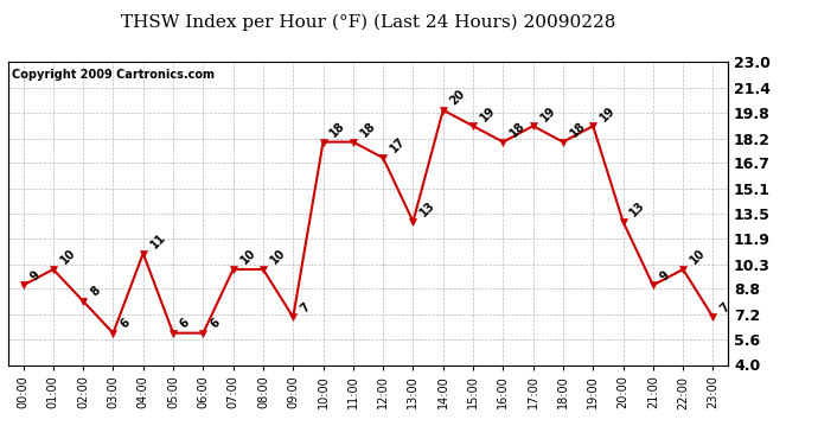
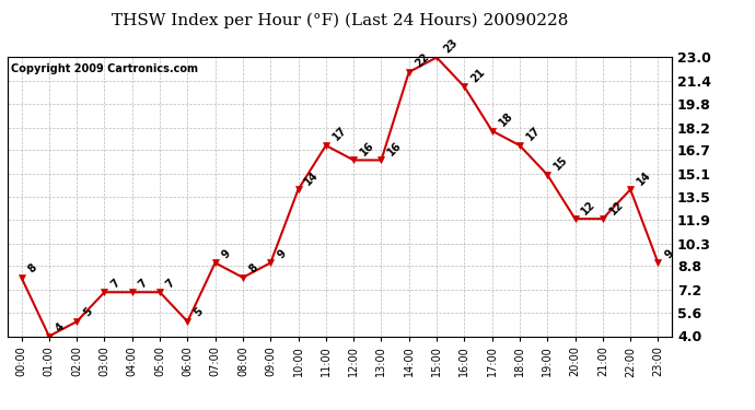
00:00: 9 -> 8
01:00: 10 -> 4
02:00: 8 -> 5
03:00: 6 -> 7
04:00: 11 -> 7
05:00: 6 -> 7
06:00: 6 -> 5
07:00: 10 -> 9
08:00: 10 -> 8
09:00: 7 -> 9
10:00: 18 -> 14
11:00: 18 -> 17
12:00: 17 -> 16
13:00: 13 -> 16
14:00: 20 -> 22
15:00: 19 -> 23
16:00: 18 -> 21
17:00: 19 -> 18
18:00: 18 -> 17
19:00: 19 -> 15
20:00: 13 -> 12
21:00: 9 -> 12
22:00: 10 -> 14
23:00: 7 -> 9
